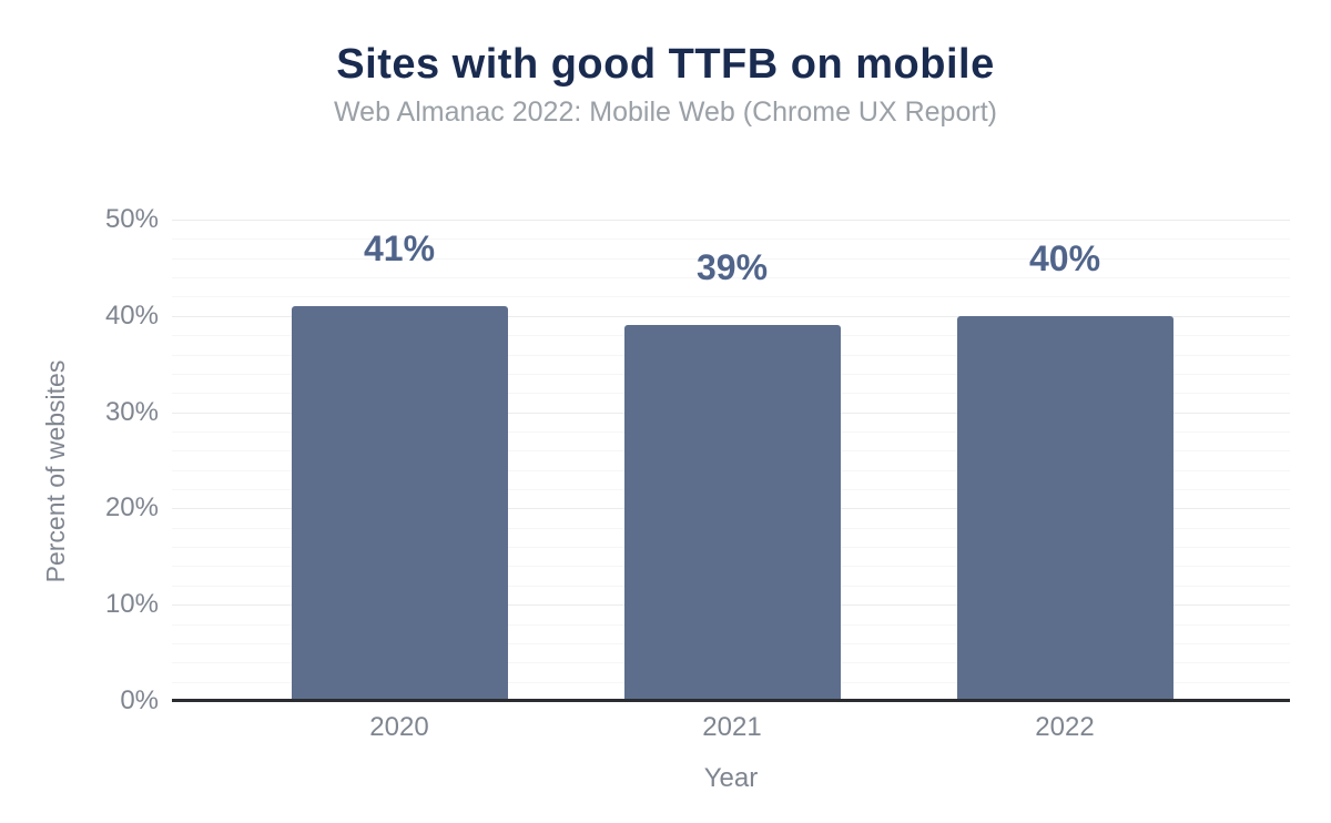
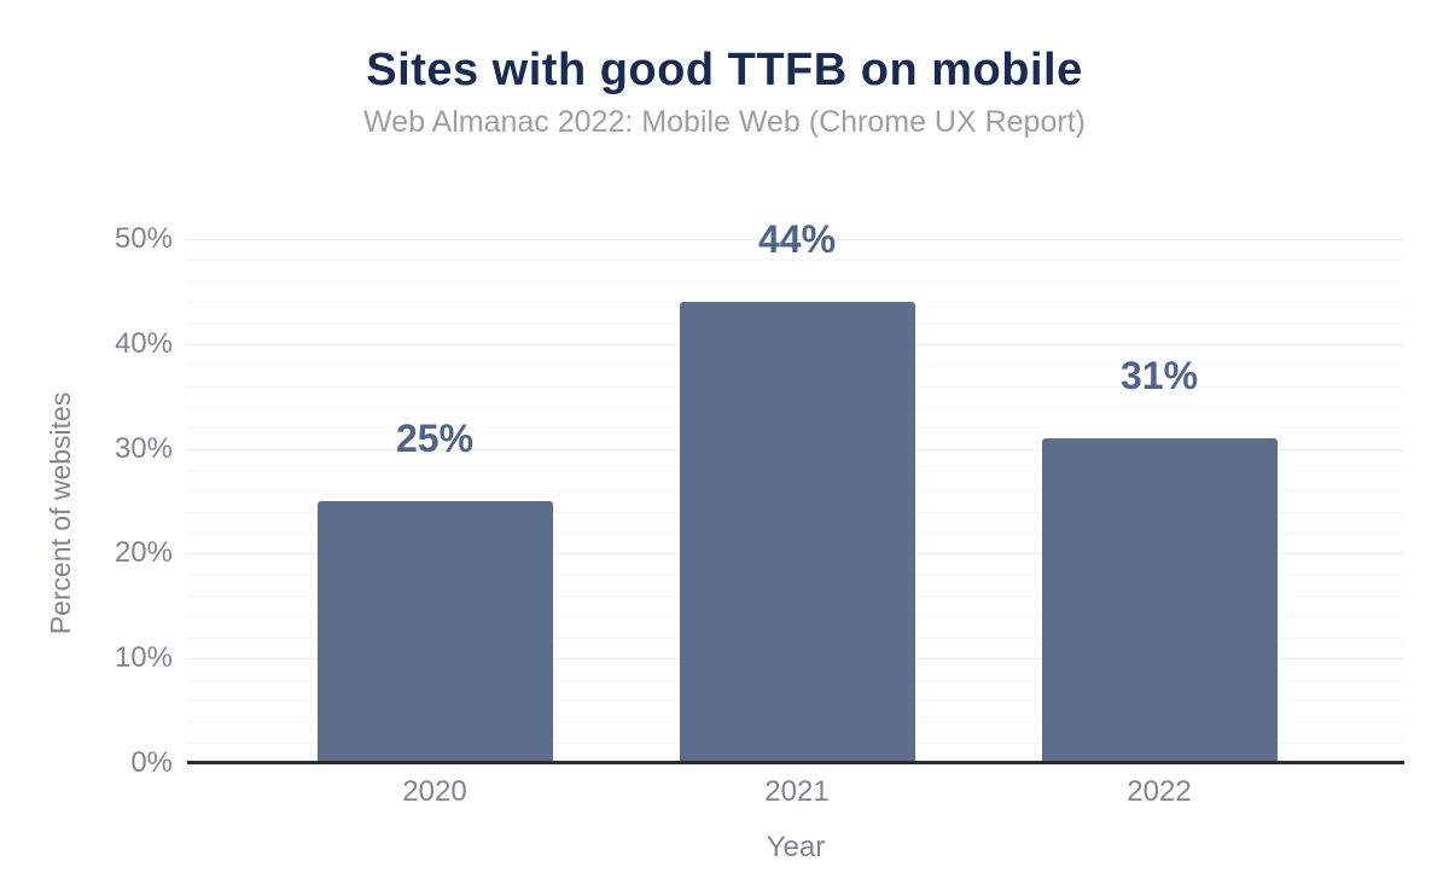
2020: 41% -> 25%
2021: 39% -> 44%
2022: 40% -> 31%
